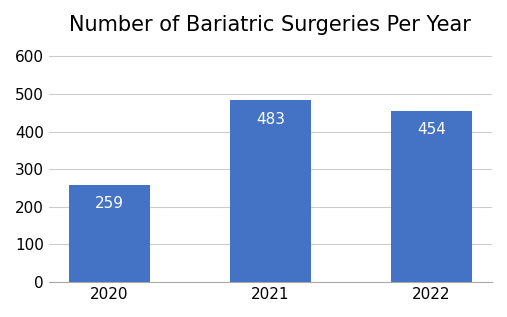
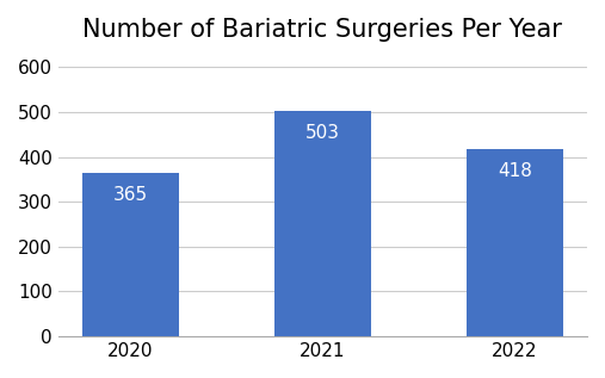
2020: 259 -> 365
2021: 483 -> 503
2022: 454 -> 418
